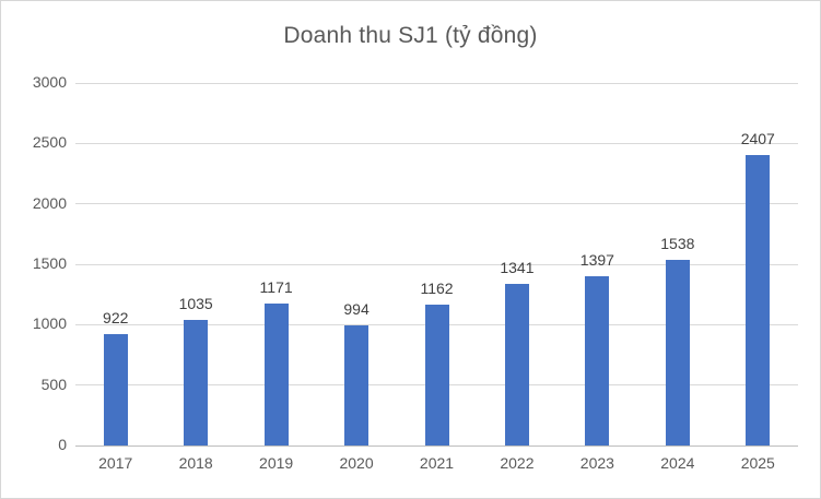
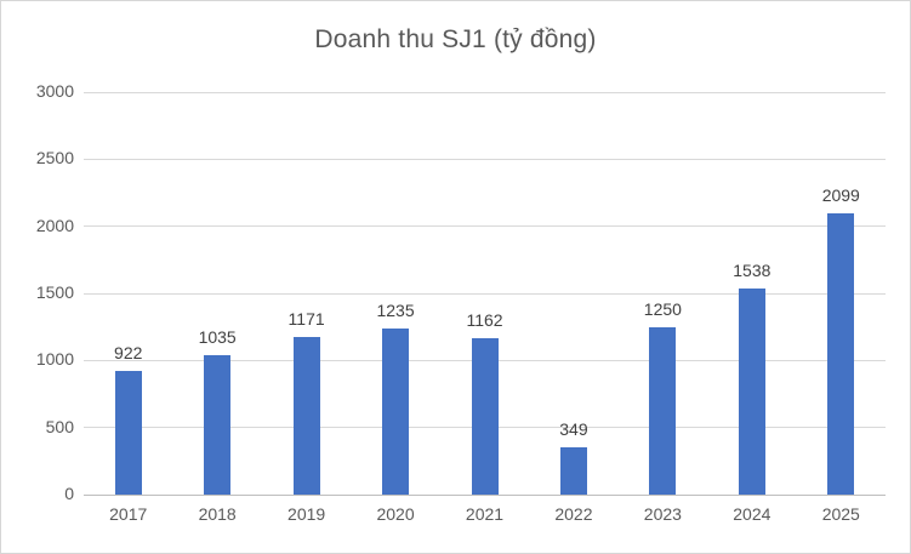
2020: 994 -> 1235
2022: 1341 -> 349
2023: 1397 -> 1250
2025: 2407 -> 2099
